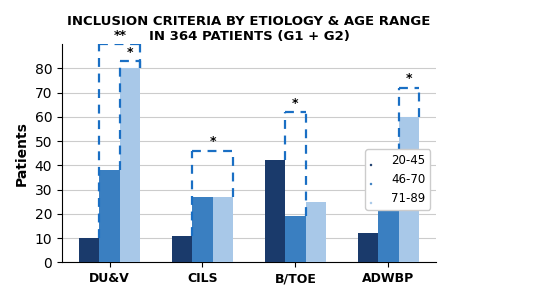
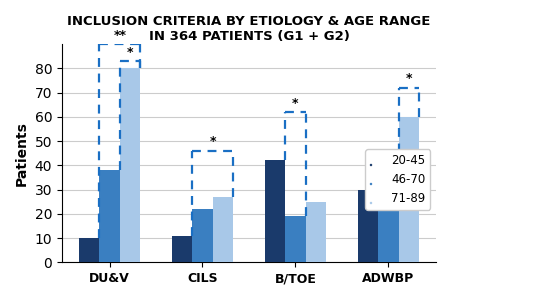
46-70/CILS: 27 -> 22
20-45/ADWBP: 12 -> 30
